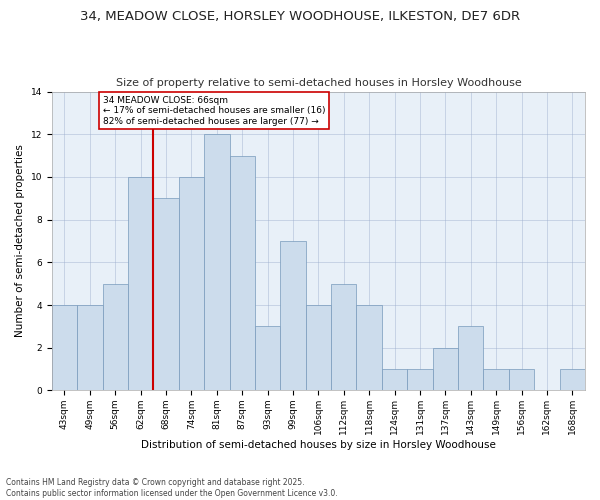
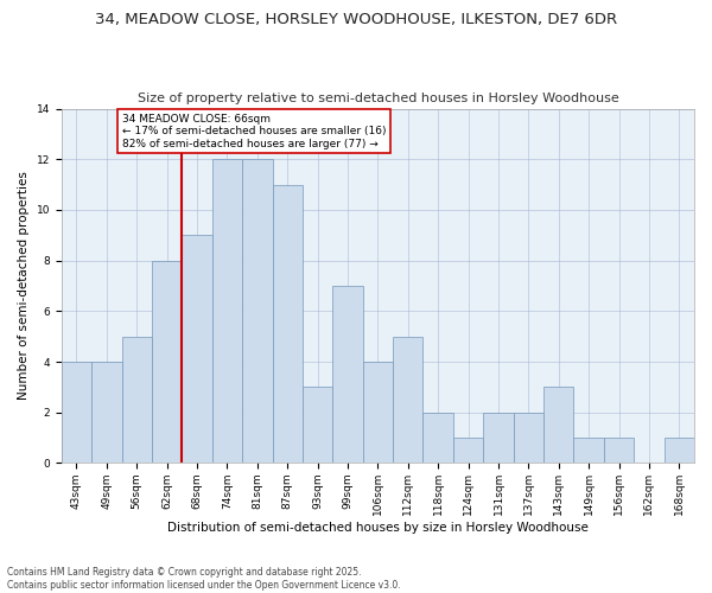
62sqm: 10 -> 8
74sqm: 10 -> 12
118sqm: 4 -> 2
131sqm: 1 -> 2
